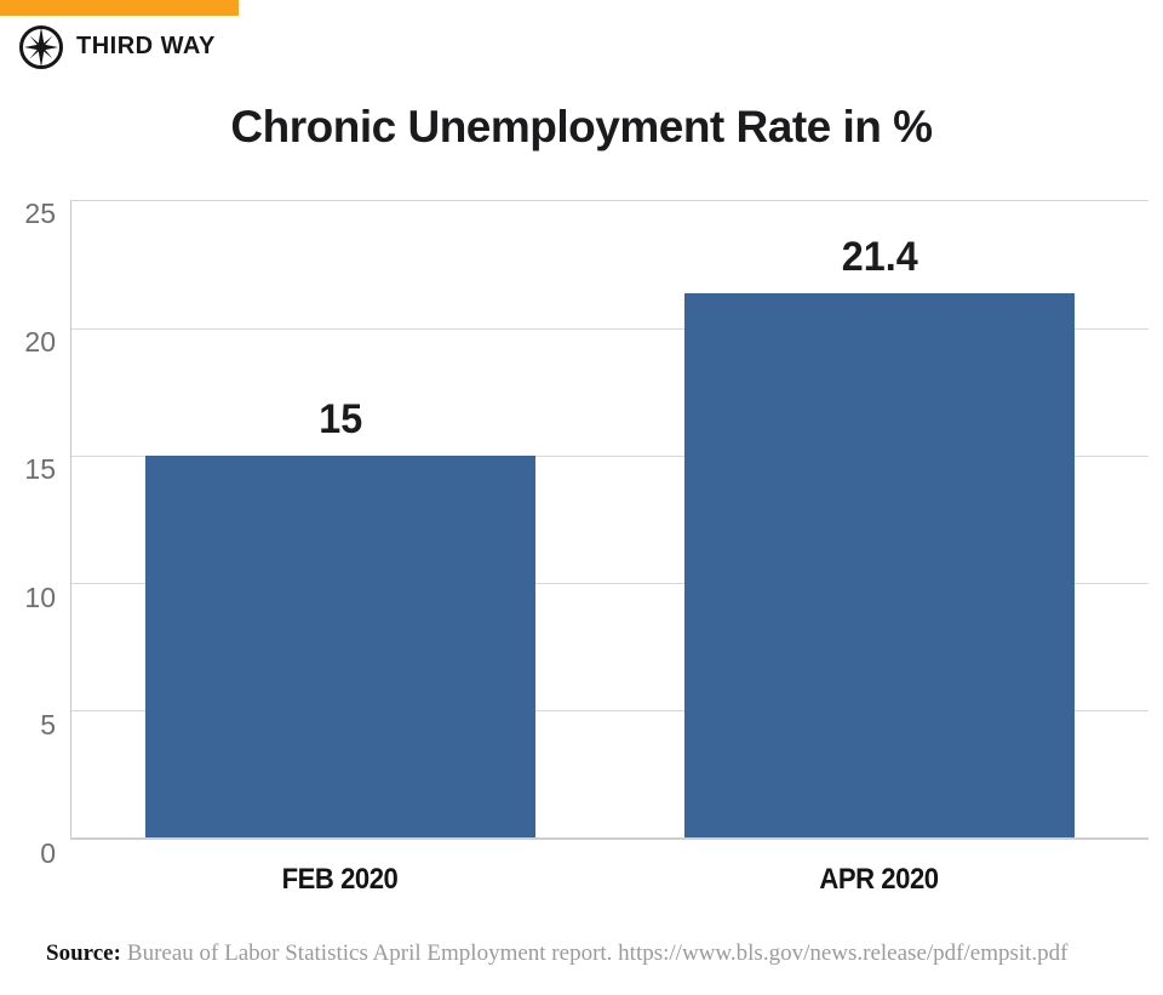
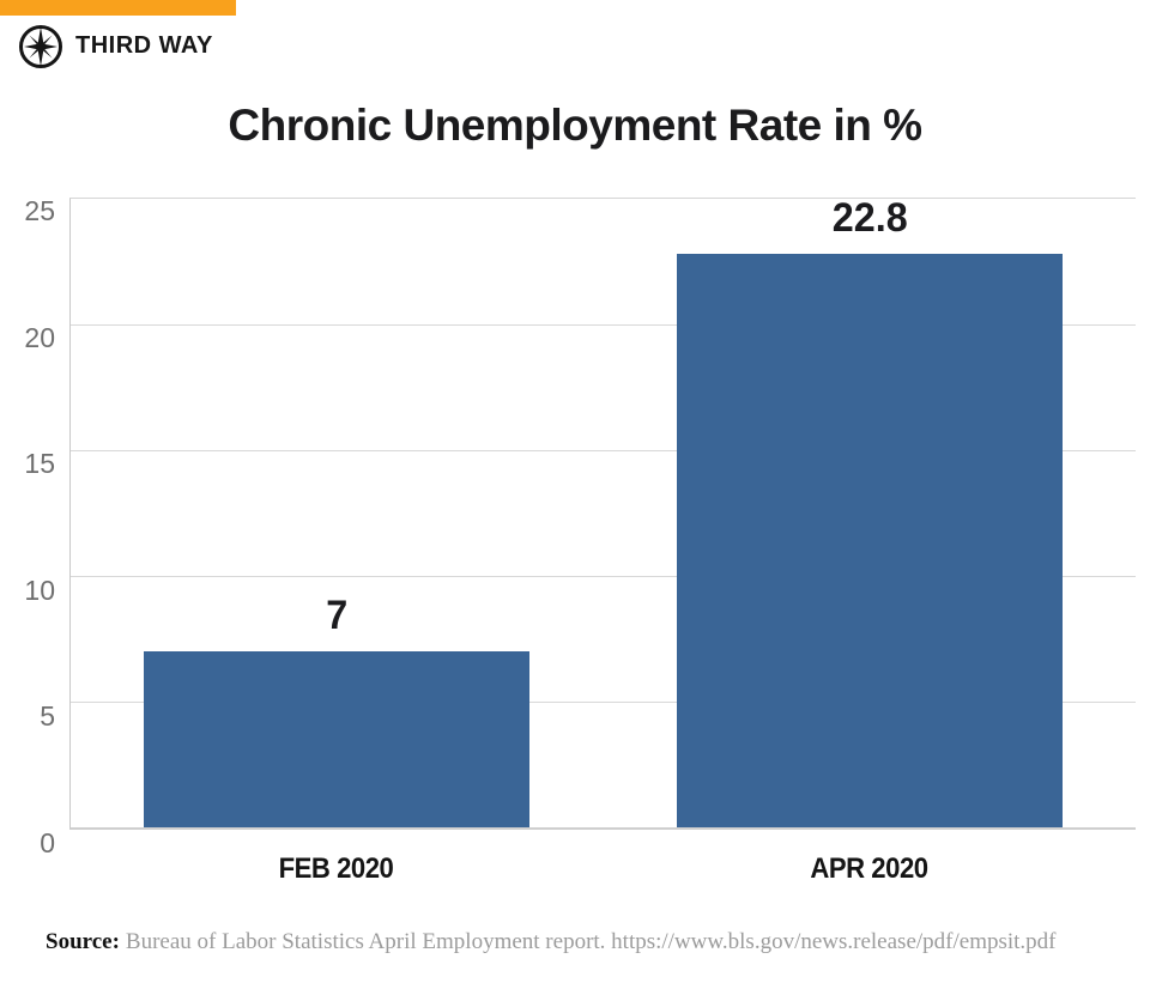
FEB 2020: 15 -> 7
APR 2020: 21.4 -> 22.8
